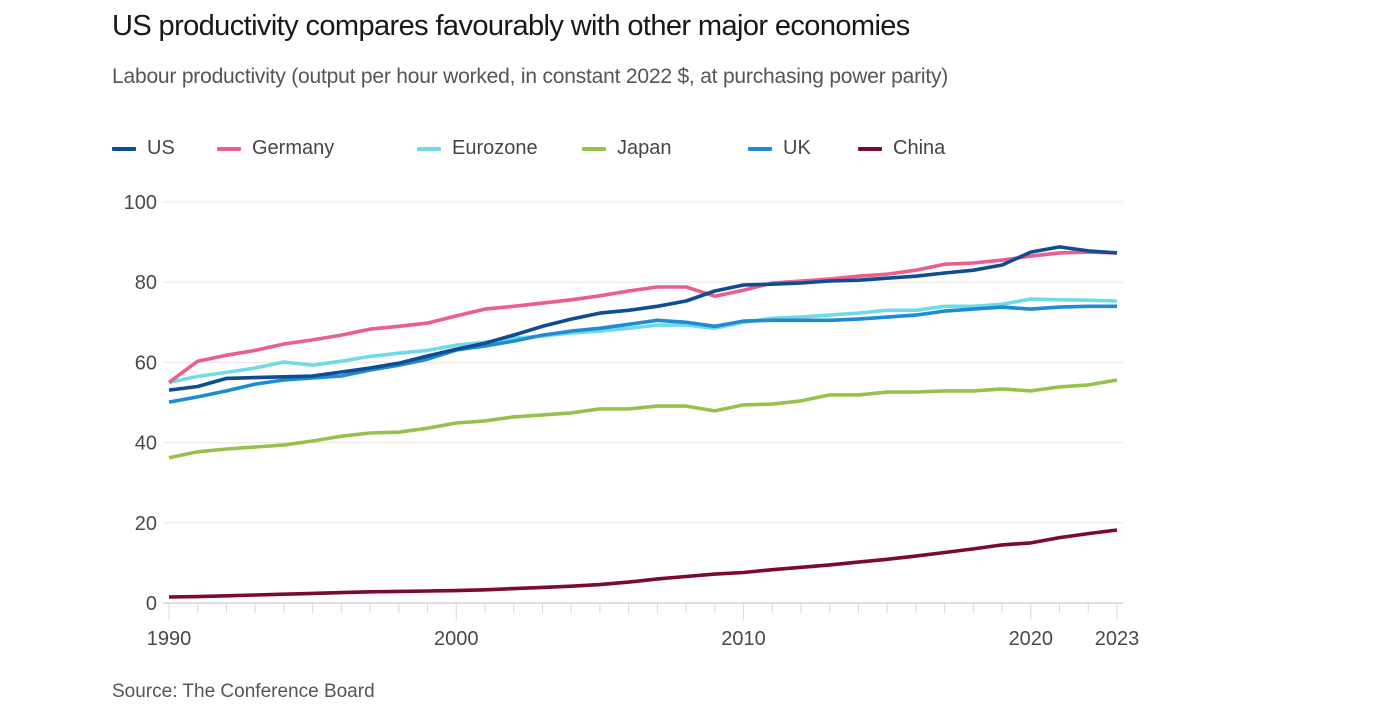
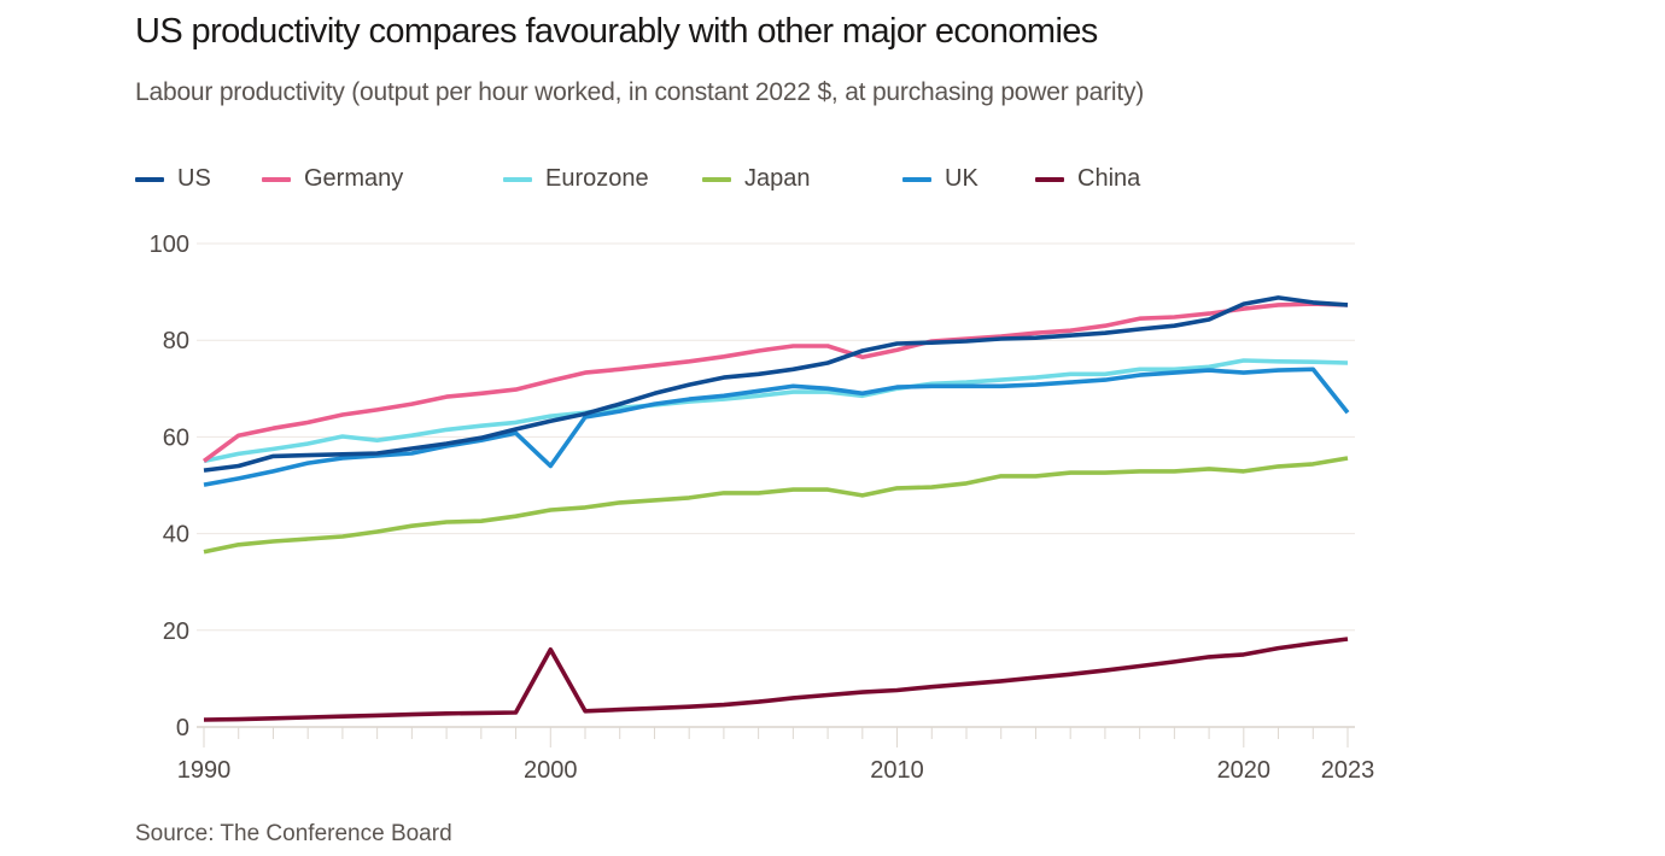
UK/2000: 63 -> 54
China/2000: 3 -> 16
UK/2023: 74 -> 65
